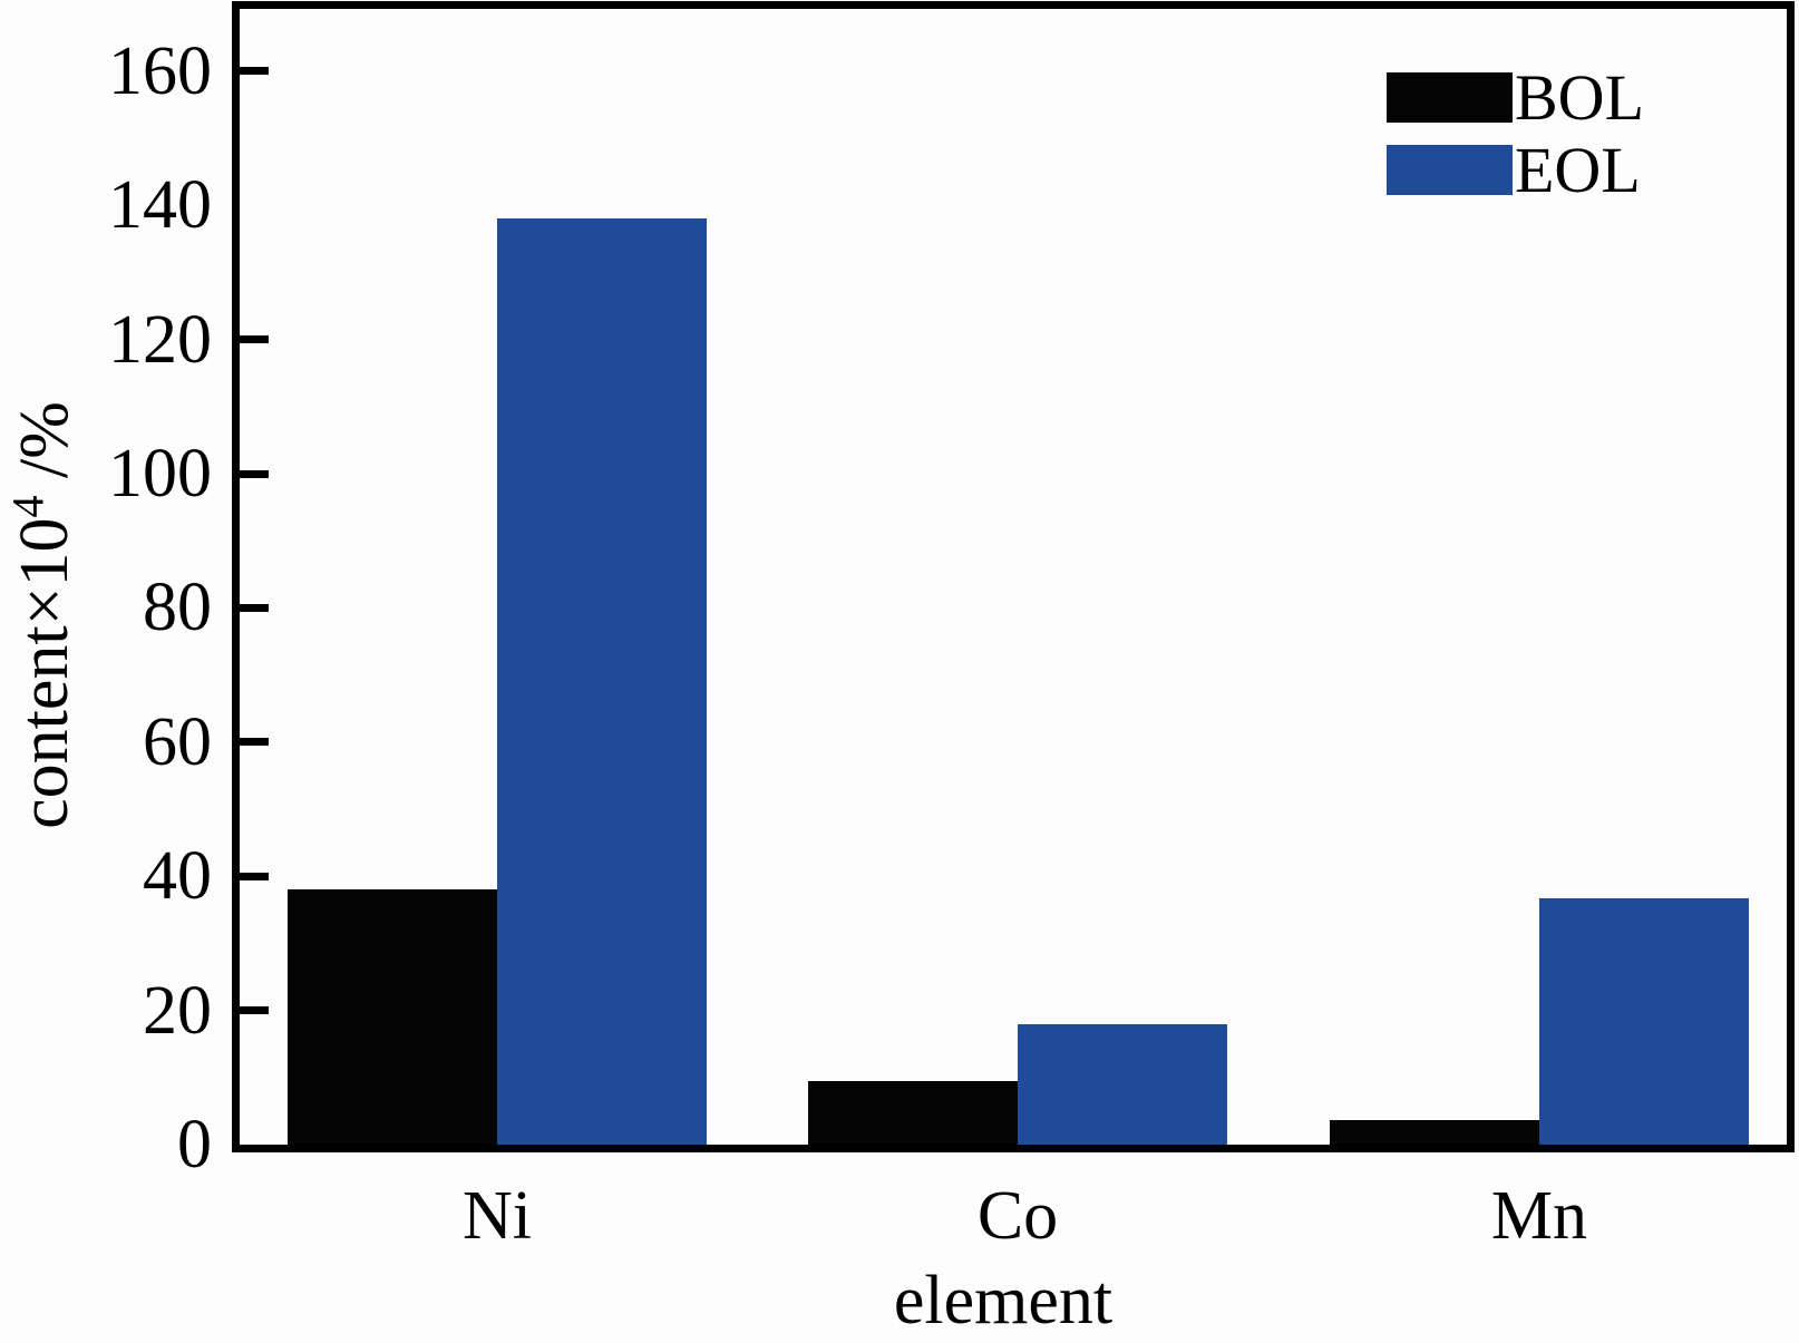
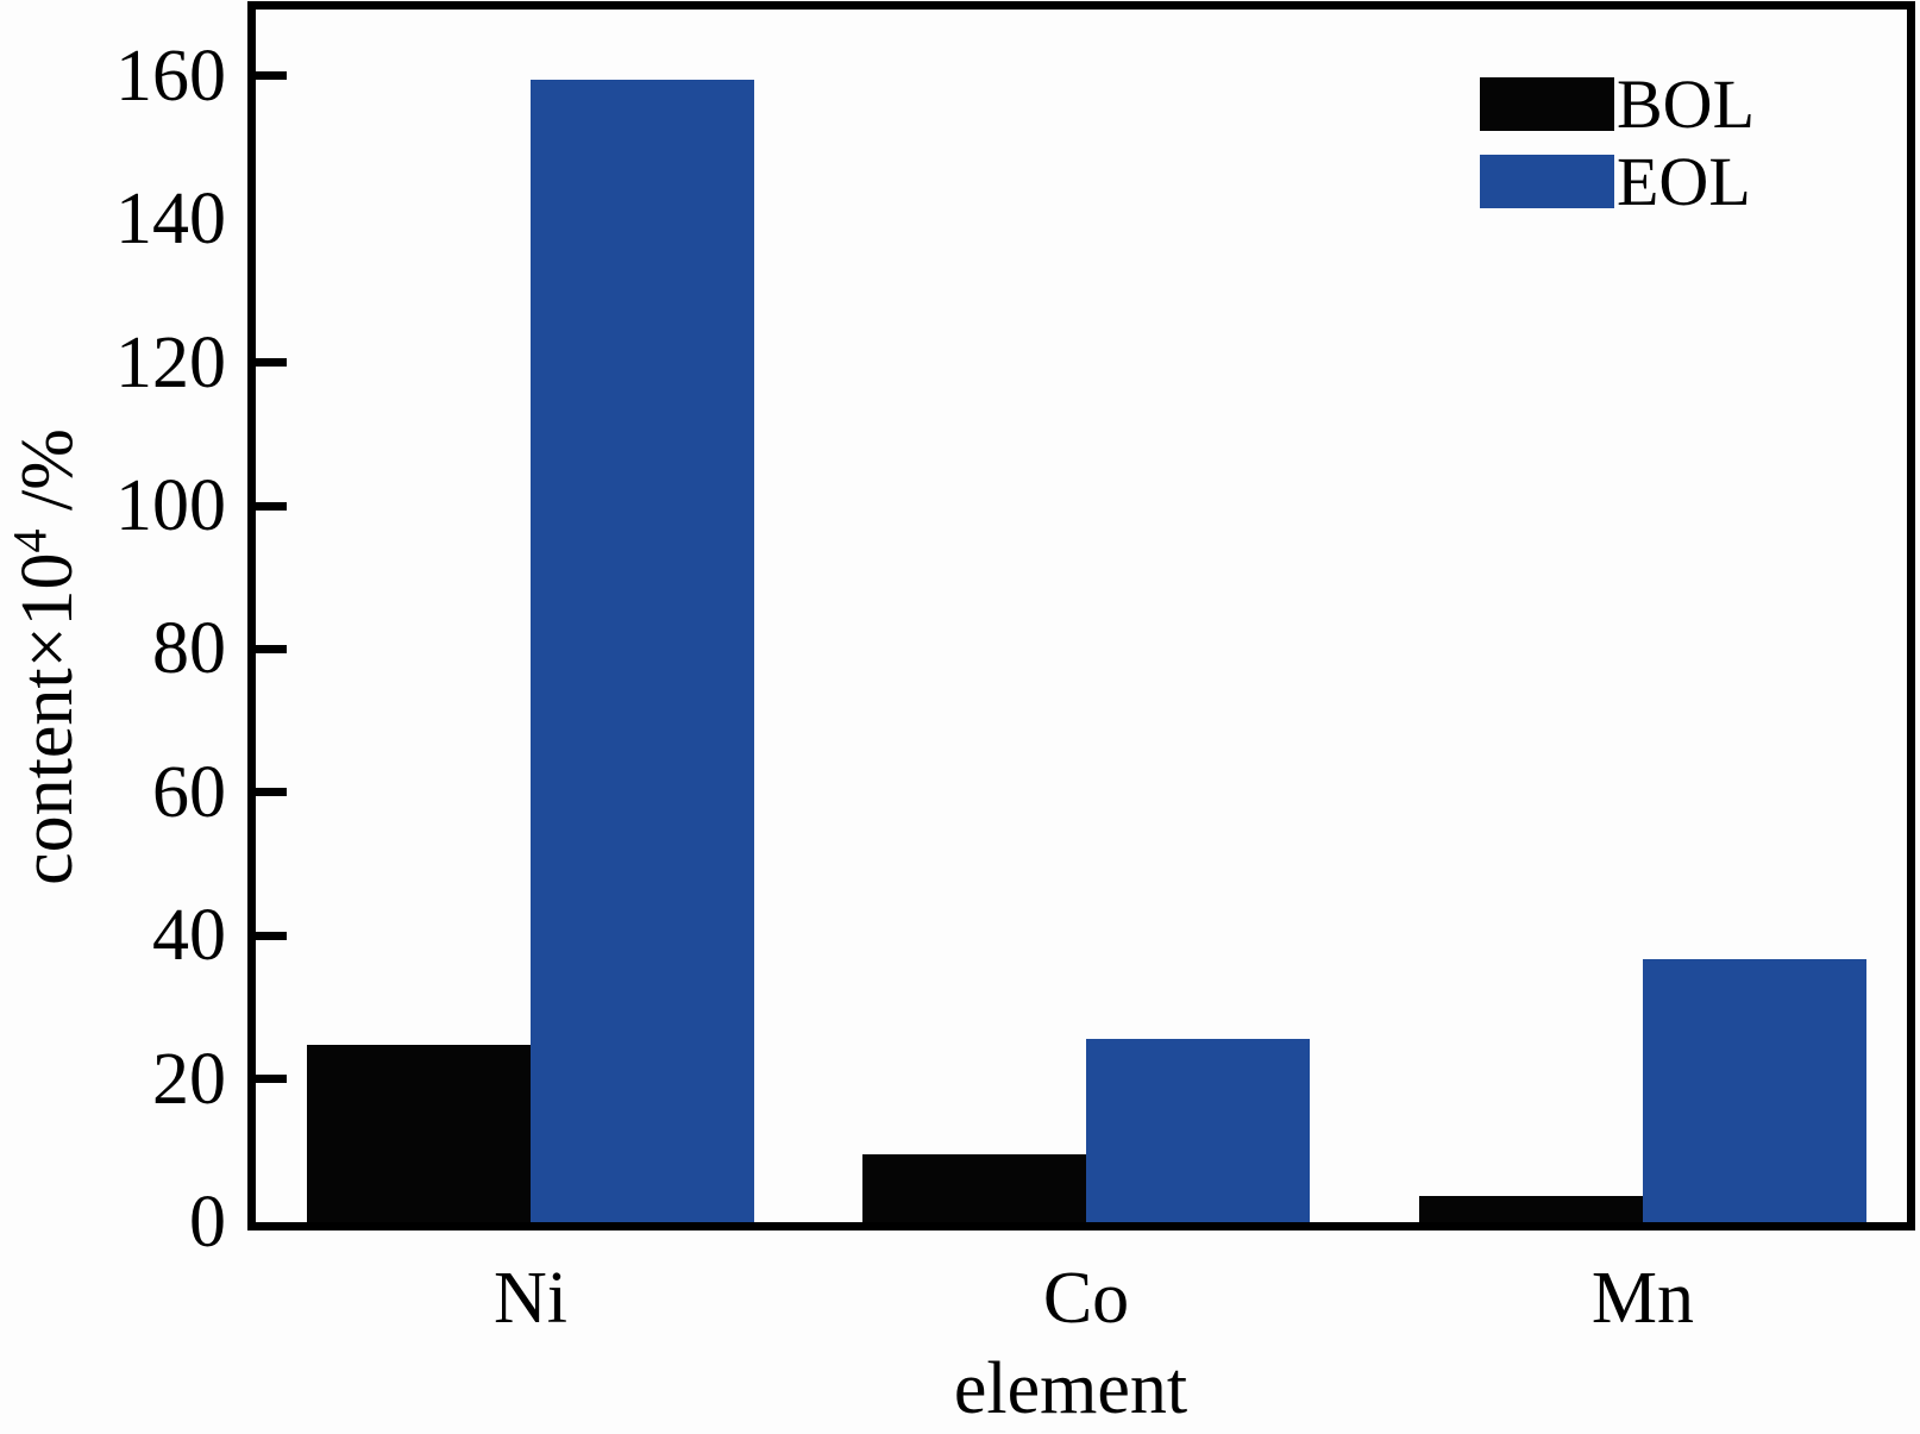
BOL/Ni: 38 -> 25
EOL/Ni: 138 -> 159
EOL/Co: 18 -> 26
